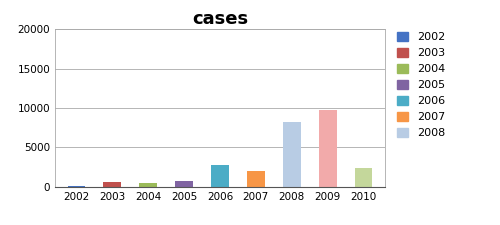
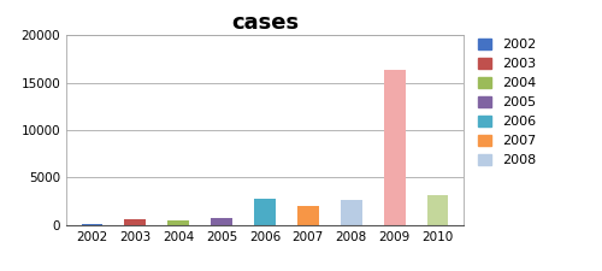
2008: 8200 -> 2600
2009: 9800 -> 16300
2010: 2400 -> 3200
